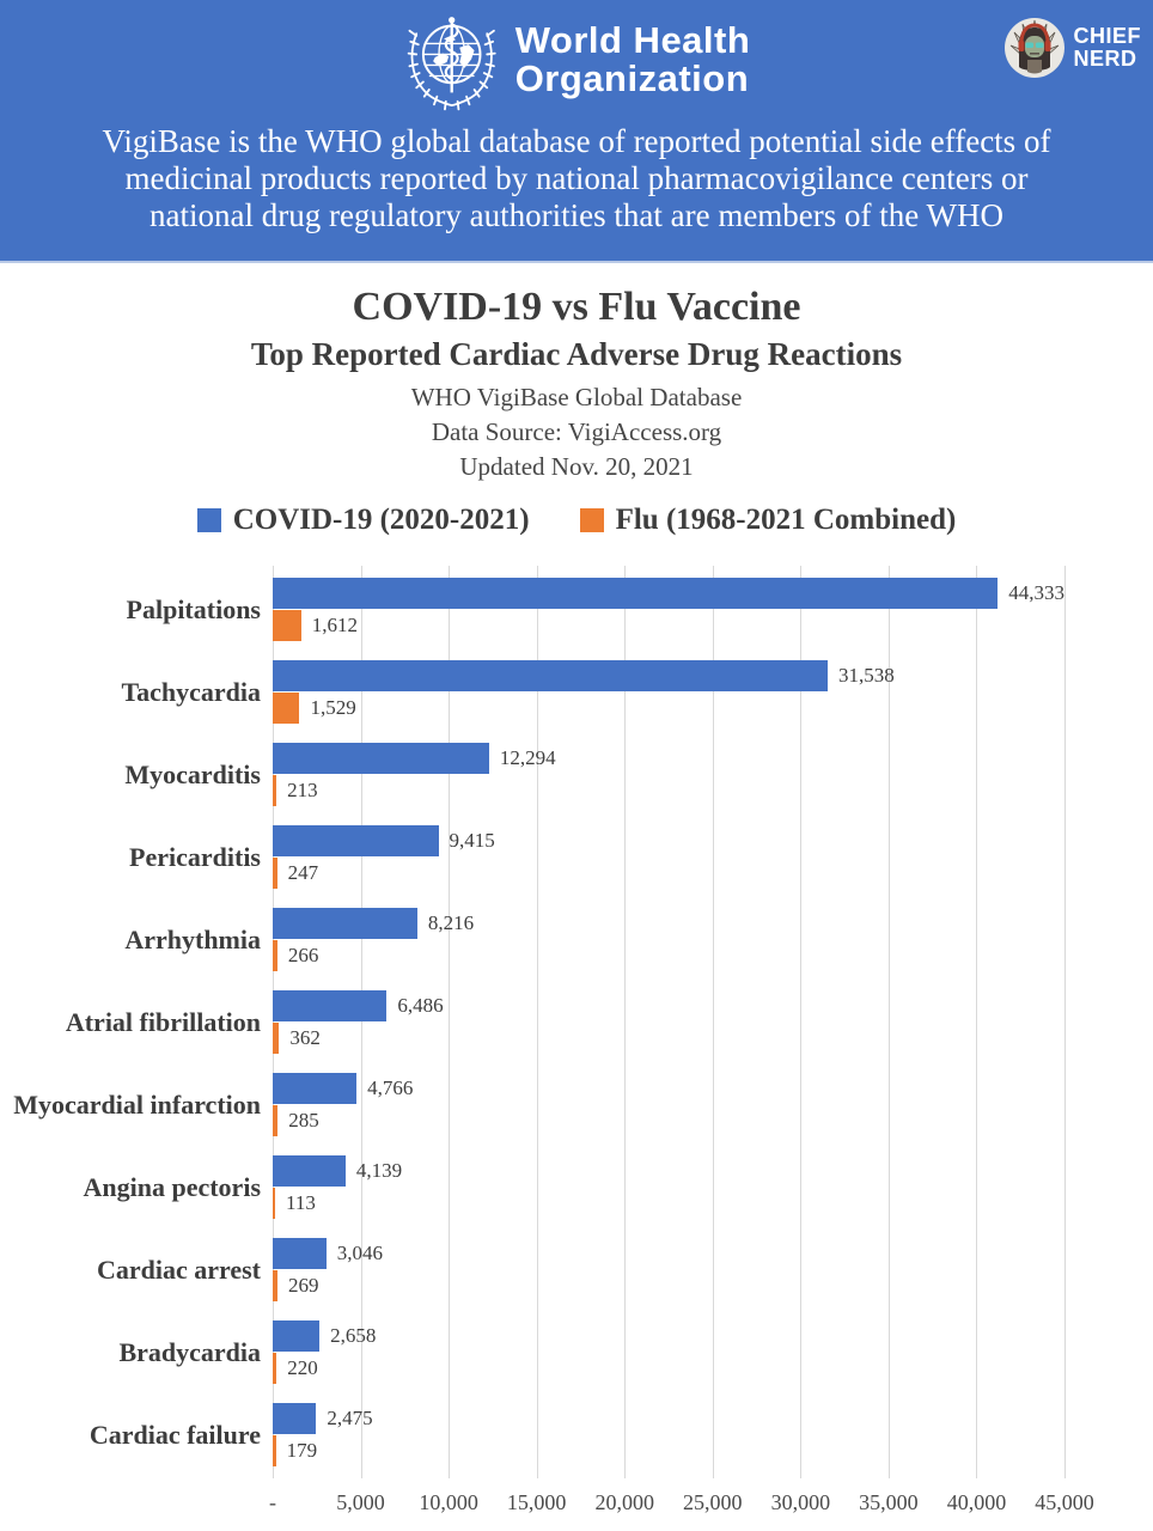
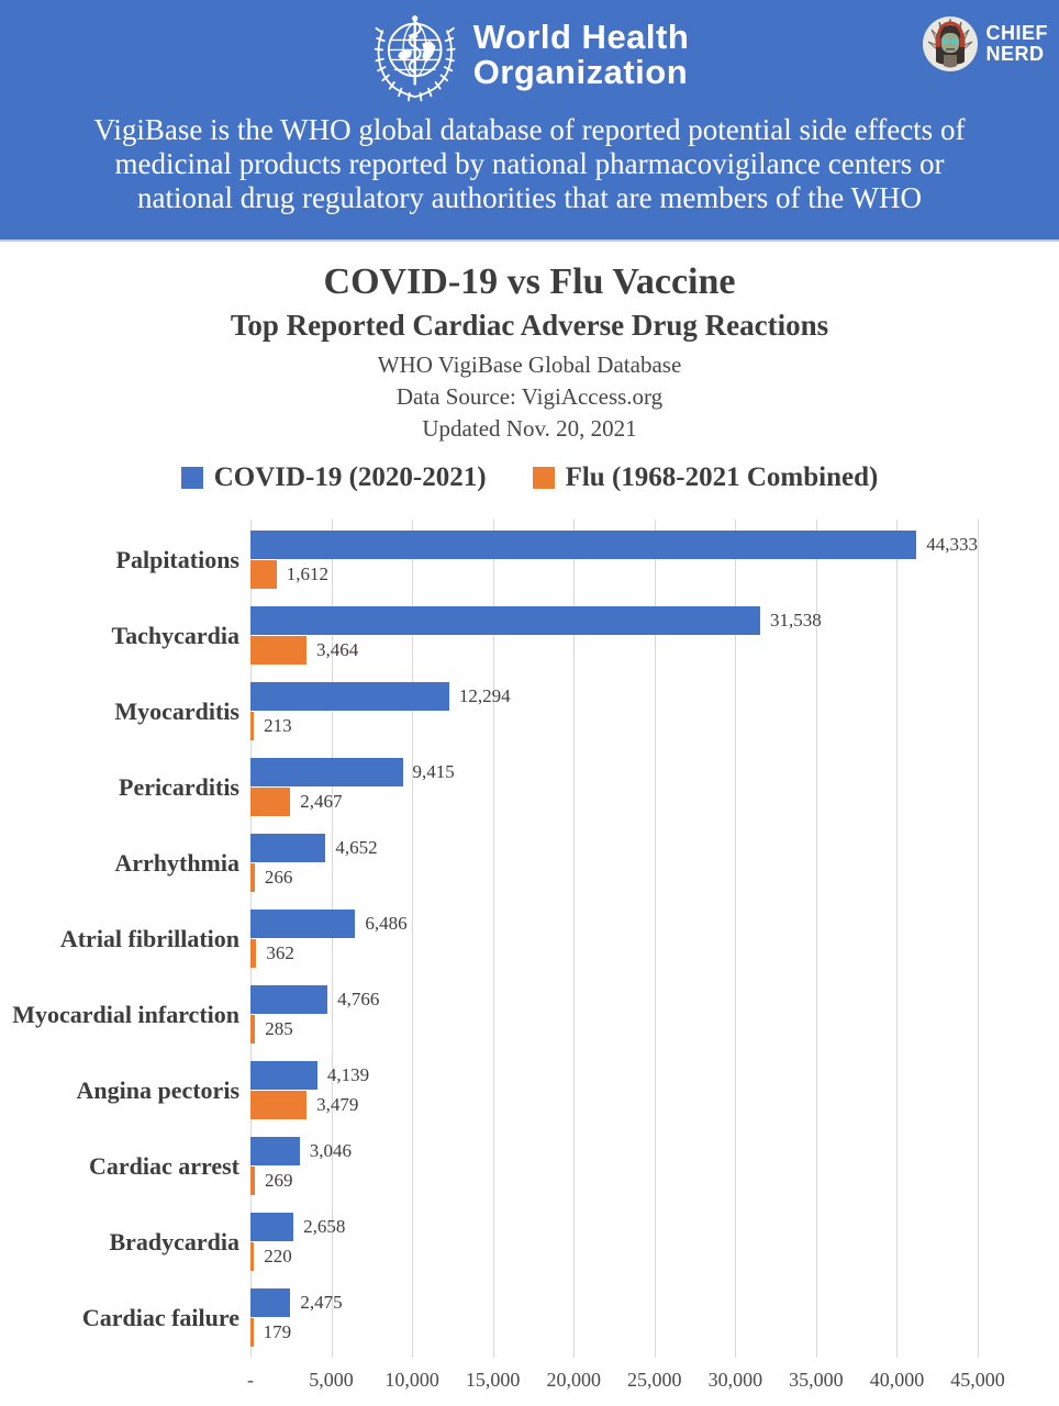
Flu (1968-2021 Combined)/Tachycardia: 1,529 -> 3,464
Flu (1968-2021 Combined)/Pericarditis: 247 -> 2,467
COVID-19 (2020-2021)/Arrhythmia: 8,216 -> 4,652
Flu (1968-2021 Combined)/Angina pectoris: 113 -> 3,479
